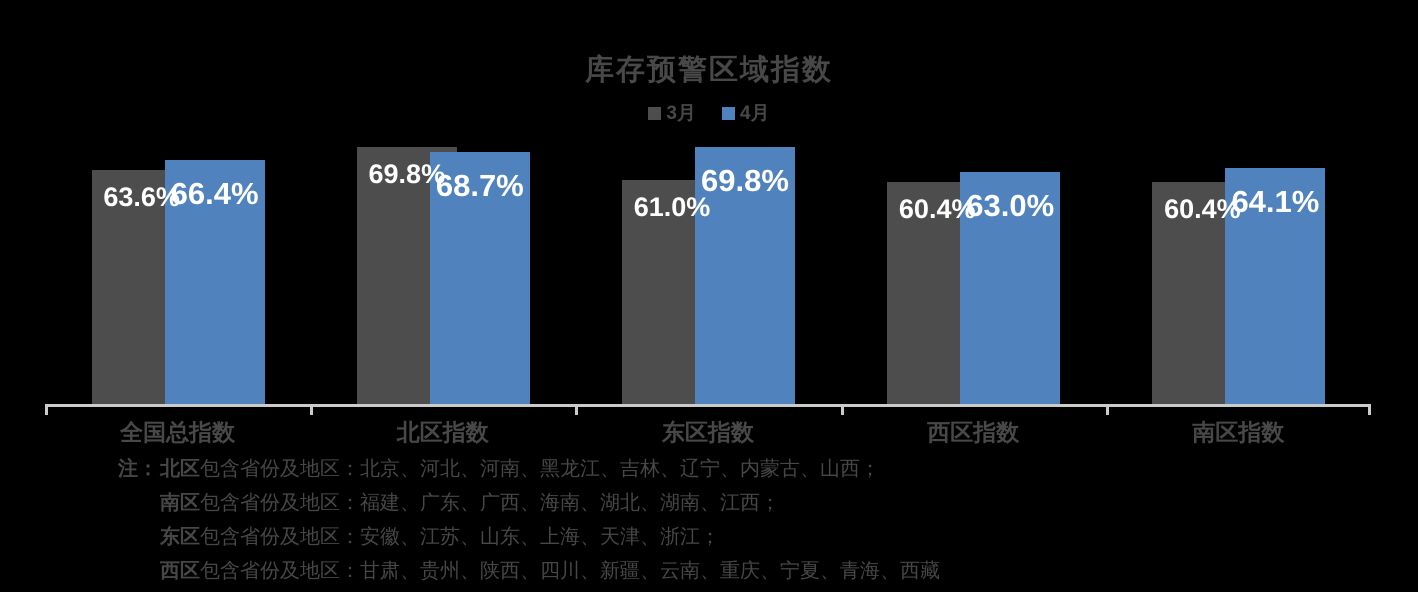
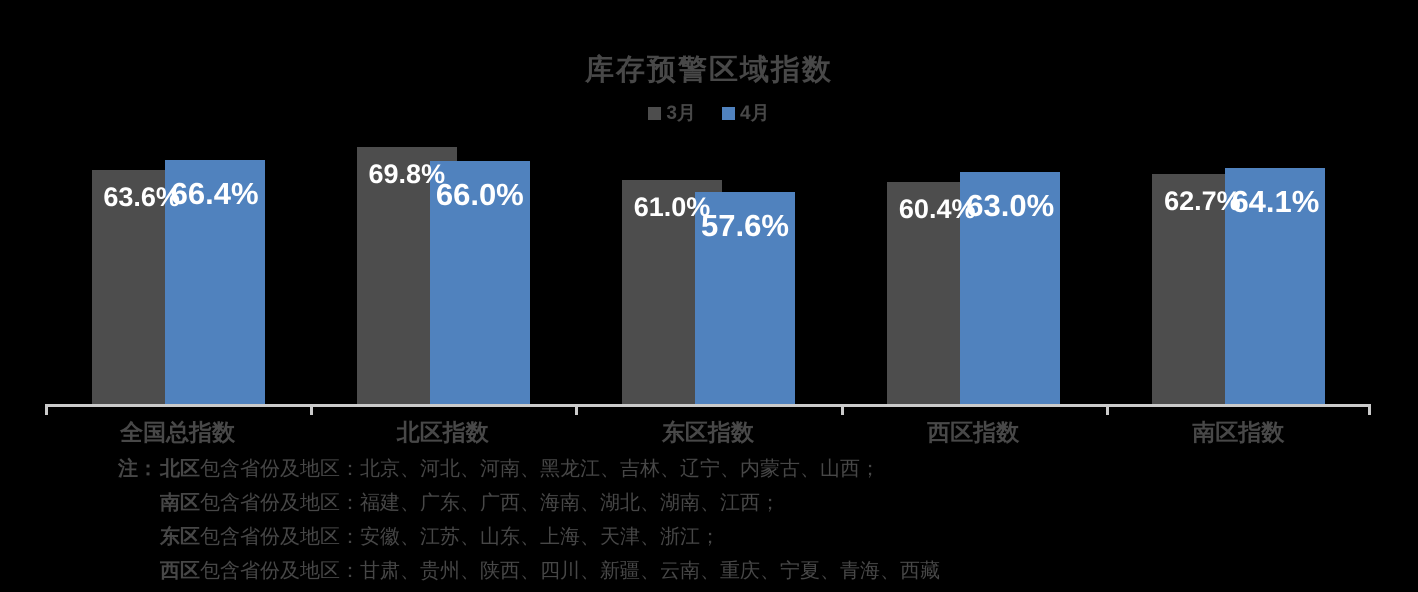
4月/北区指数: 68.7% -> 66.0%
4月/东区指数: 69.8% -> 57.6%
3月/南区指数: 60.4% -> 62.7%
